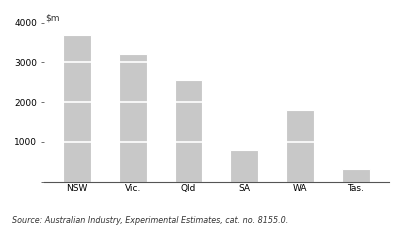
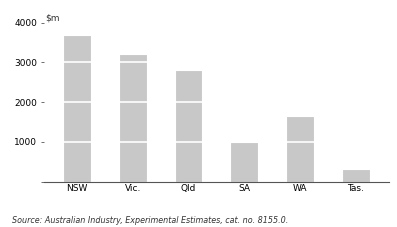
Qld: 2550 -> 2800
SA: 800 -> 1000
WA: 1800 -> 1650
